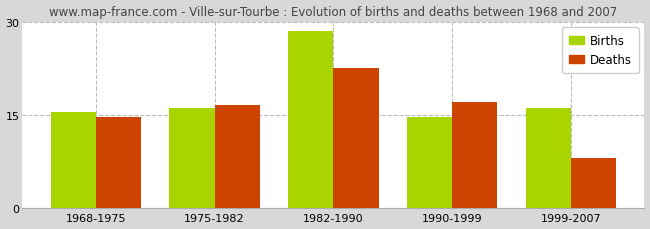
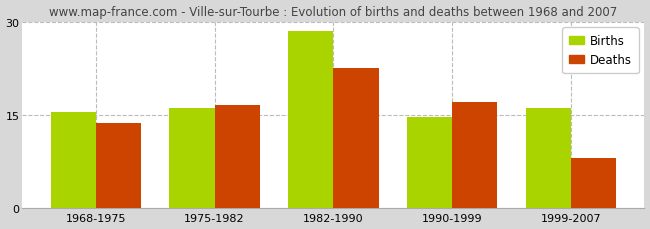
Deaths/1968-1975: 14.7 -> 13.6
